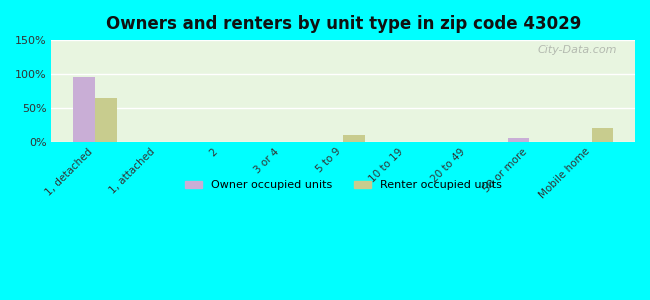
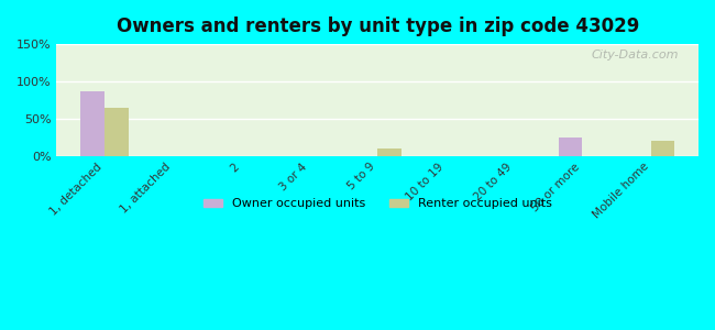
Owner occupied units/1, detached: 95% -> 86%
Owner occupied units/50 or more: 5% -> 24%
